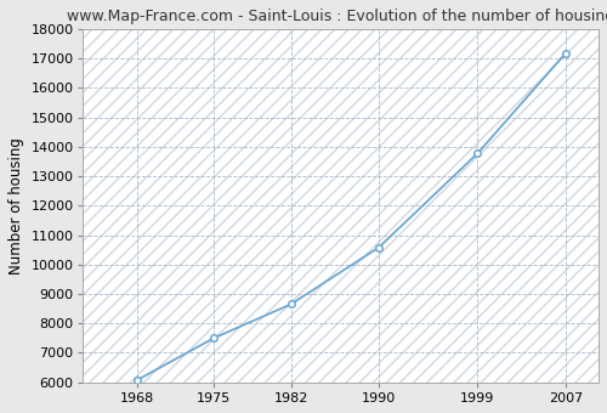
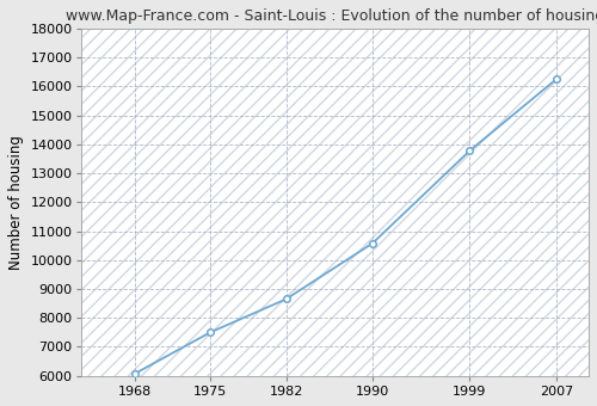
2007: 17180 -> 16250
